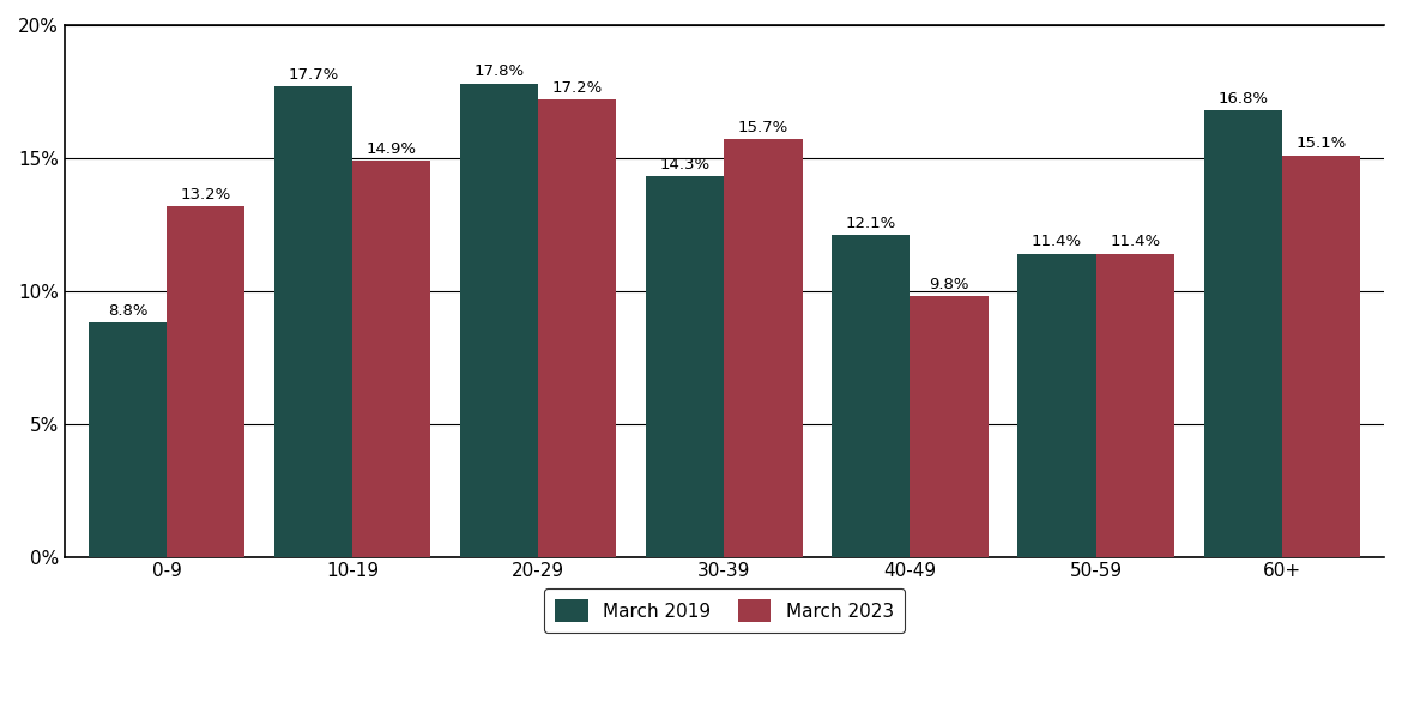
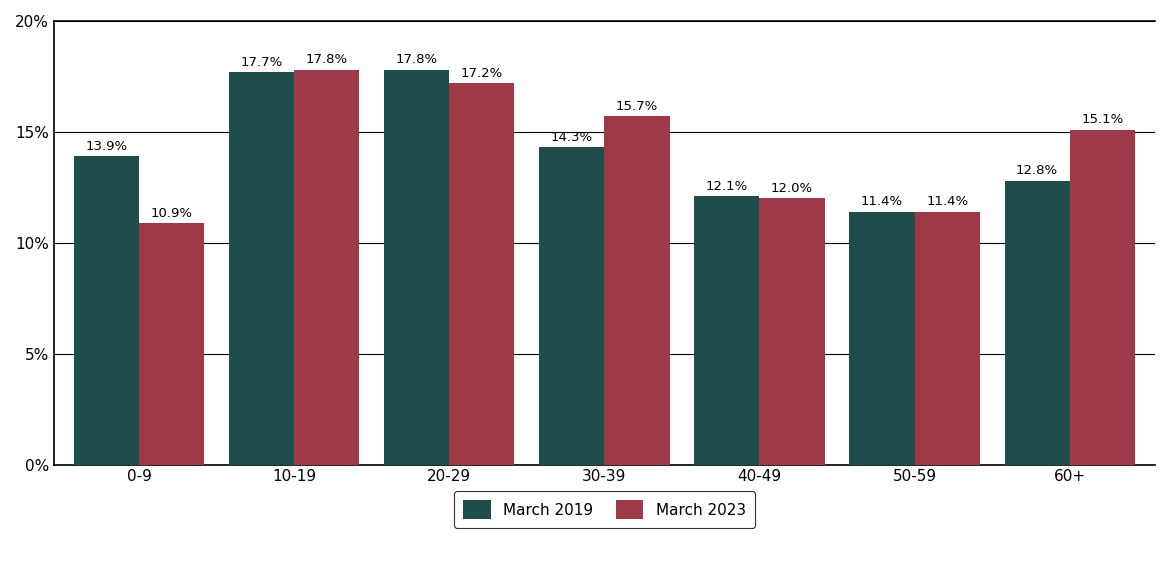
March 2019/0-9: 8.8% -> 13.9%
March 2023/0-9: 13.2% -> 10.9%
March 2023/10-19: 14.9% -> 17.8%
March 2023/40-49: 9.8% -> 12.0%
March 2019/60+: 16.8% -> 12.8%
